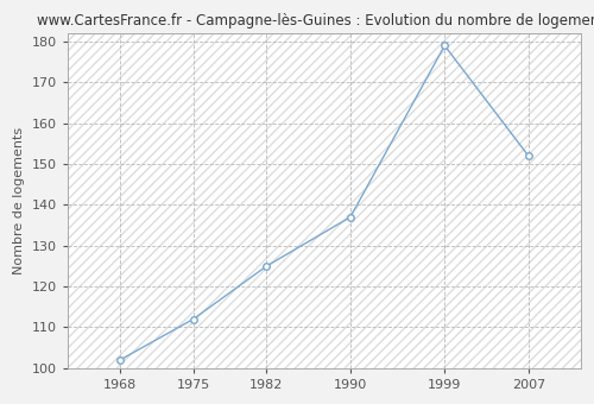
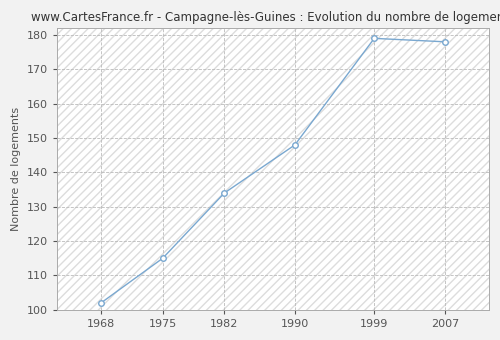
1975: 112 -> 115
1982: 125 -> 134
1990: 137 -> 148
2007: 152 -> 178
